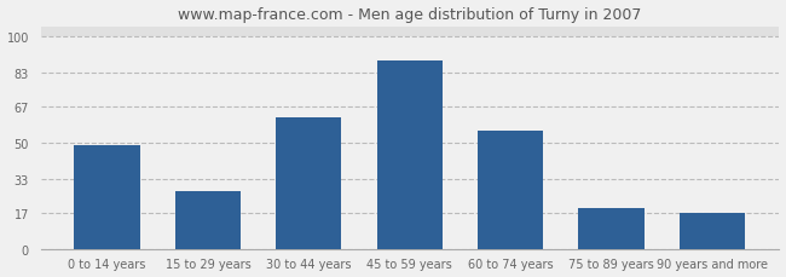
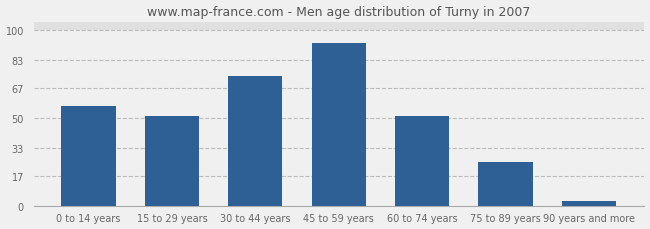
0 to 14 years: 49 -> 57
15 to 29 years: 27 -> 51
30 to 44 years: 62 -> 74
45 to 59 years: 89 -> 93
60 to 74 years: 56 -> 51
75 to 89 years: 19 -> 25
90 years and more: 17 -> 3
